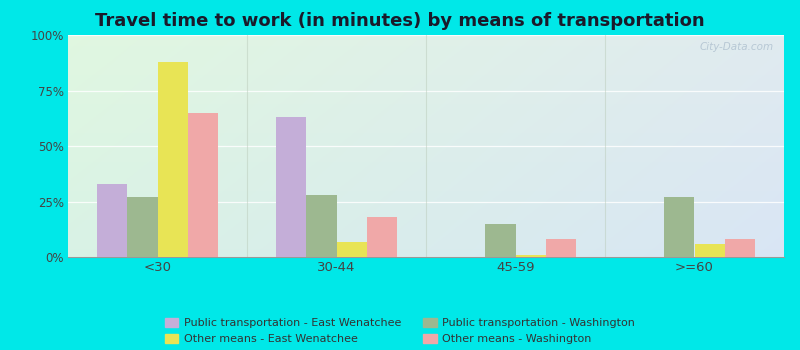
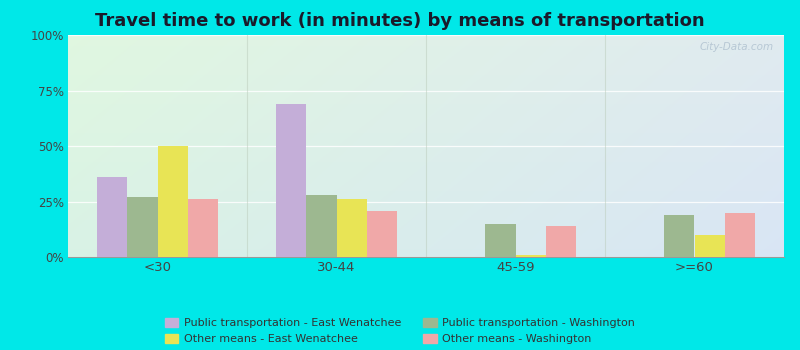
Public transportation - East Wenatchee/<30: 33% -> 36%
Other means - East Wenatchee/<30: 88% -> 50%
Other means - Washington/<30: 65% -> 26%
Public transportation - East Wenatchee/30-44: 63% -> 69%
Other means - East Wenatchee/30-44: 7% -> 26%
Other means - Washington/30-44: 18% -> 21%
Other means - Washington/45-59: 8% -> 14%
Public transportation - Washington/>=60: 27% -> 19%
Other means - East Wenatchee/>=60: 6% -> 10%
Other means - Washington/>=60: 8% -> 20%
